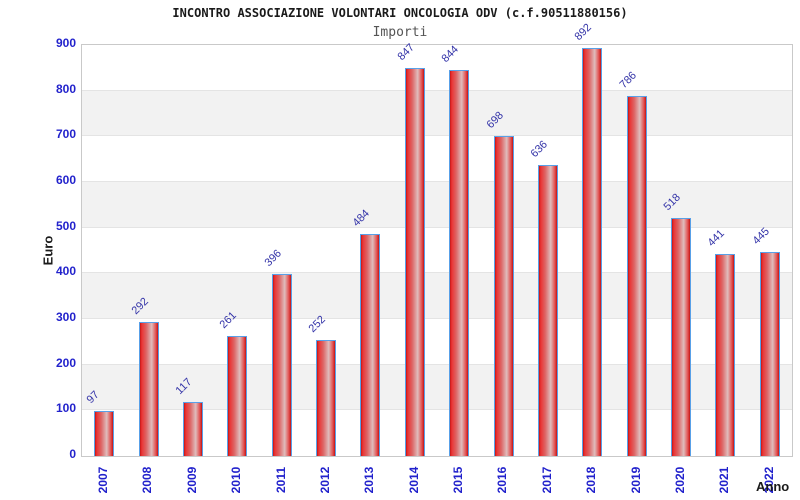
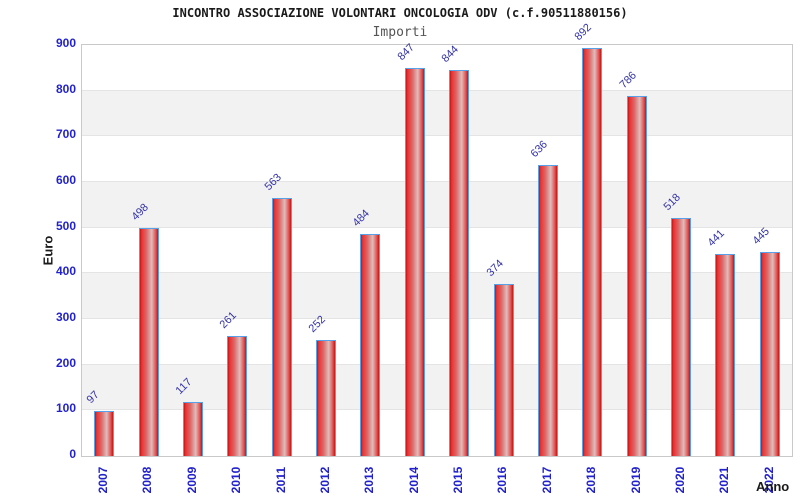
2008: 292 -> 498
2011: 396 -> 563
2016: 698 -> 374
